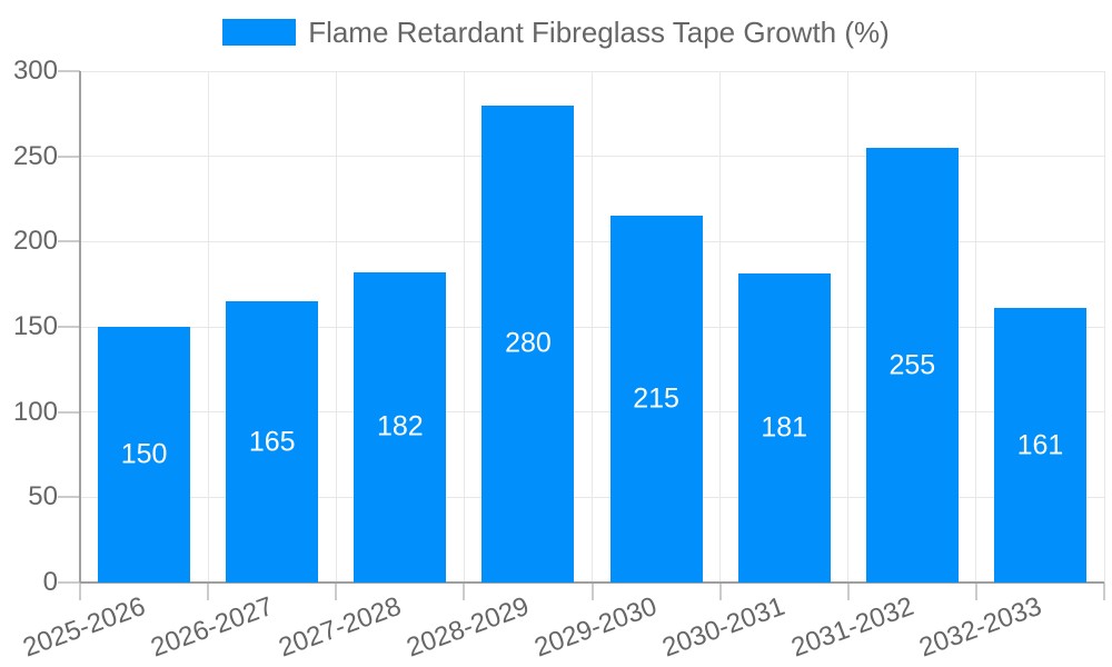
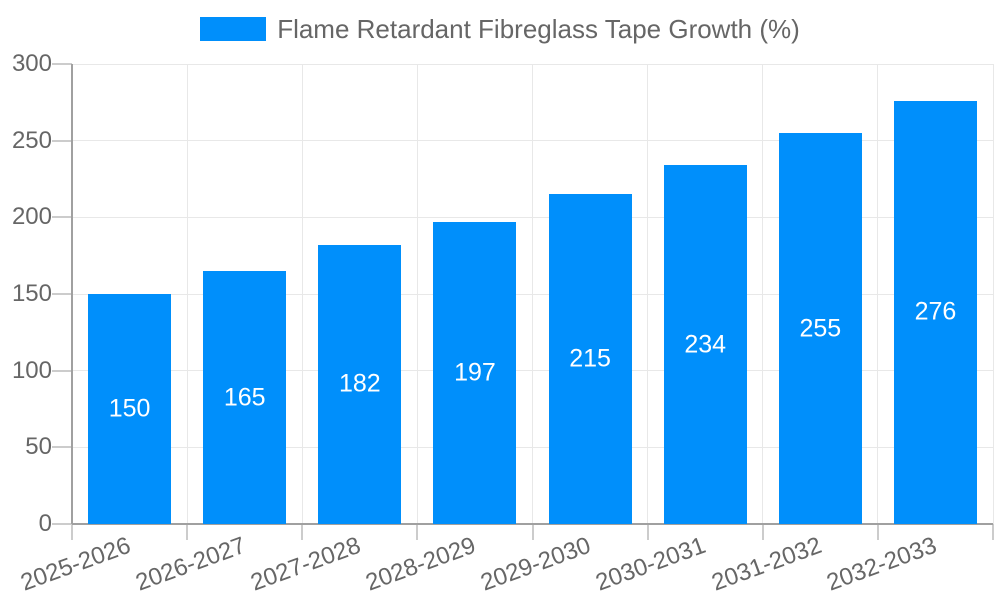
2028-2029: 280 -> 197
2030-2031: 181 -> 234
2032-2033: 161 -> 276
